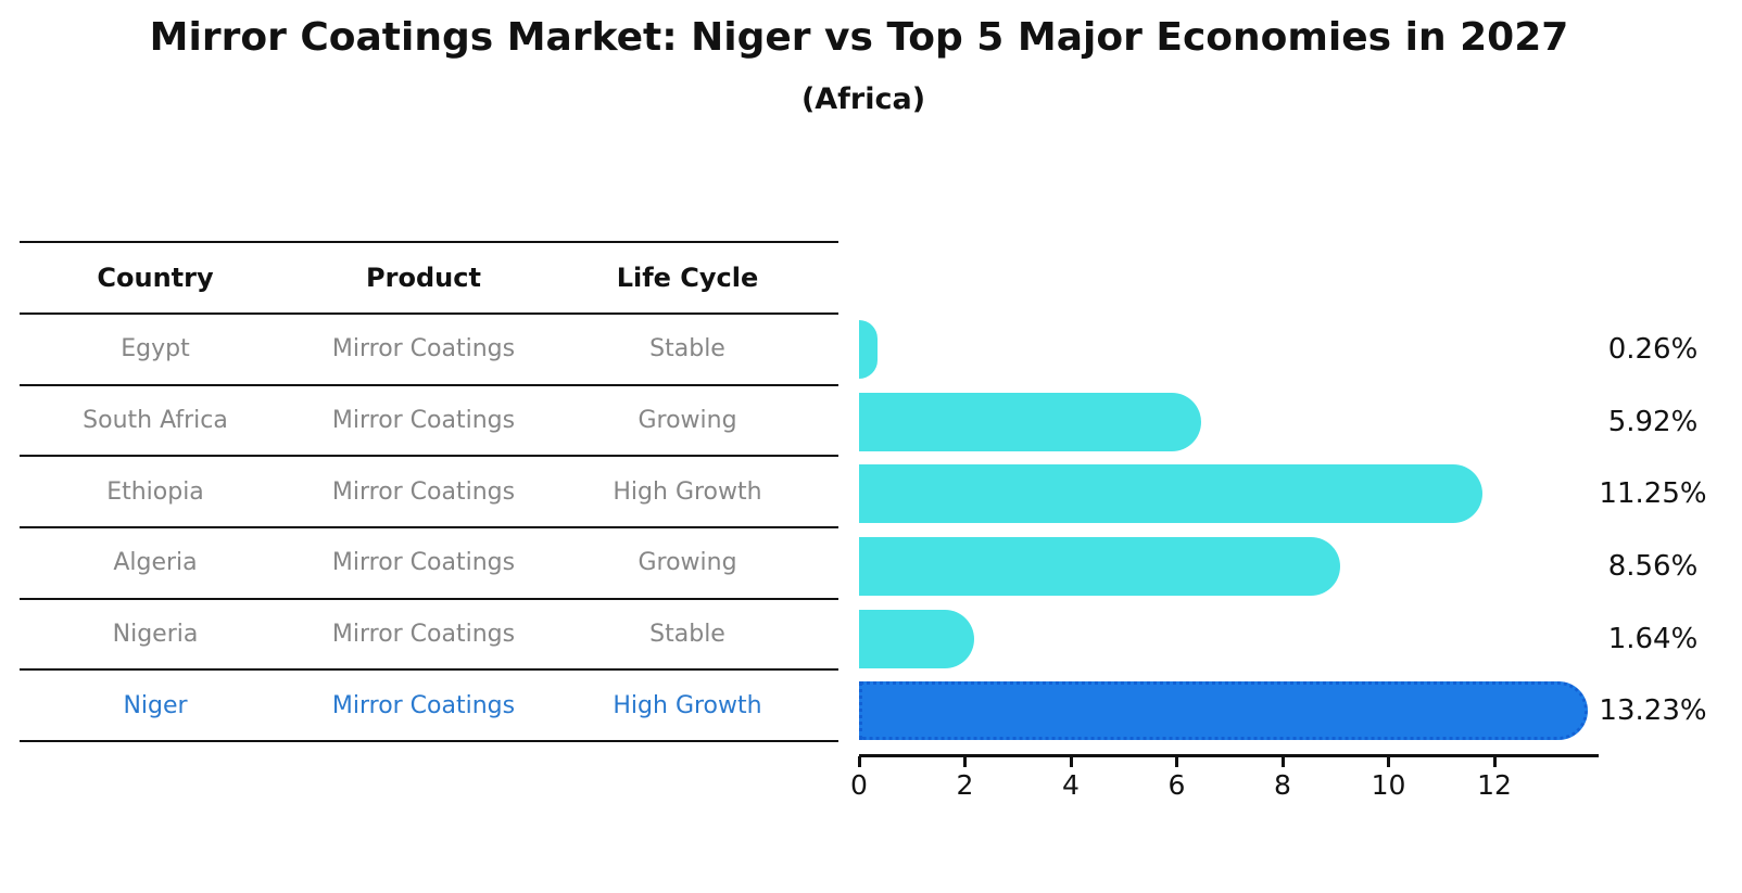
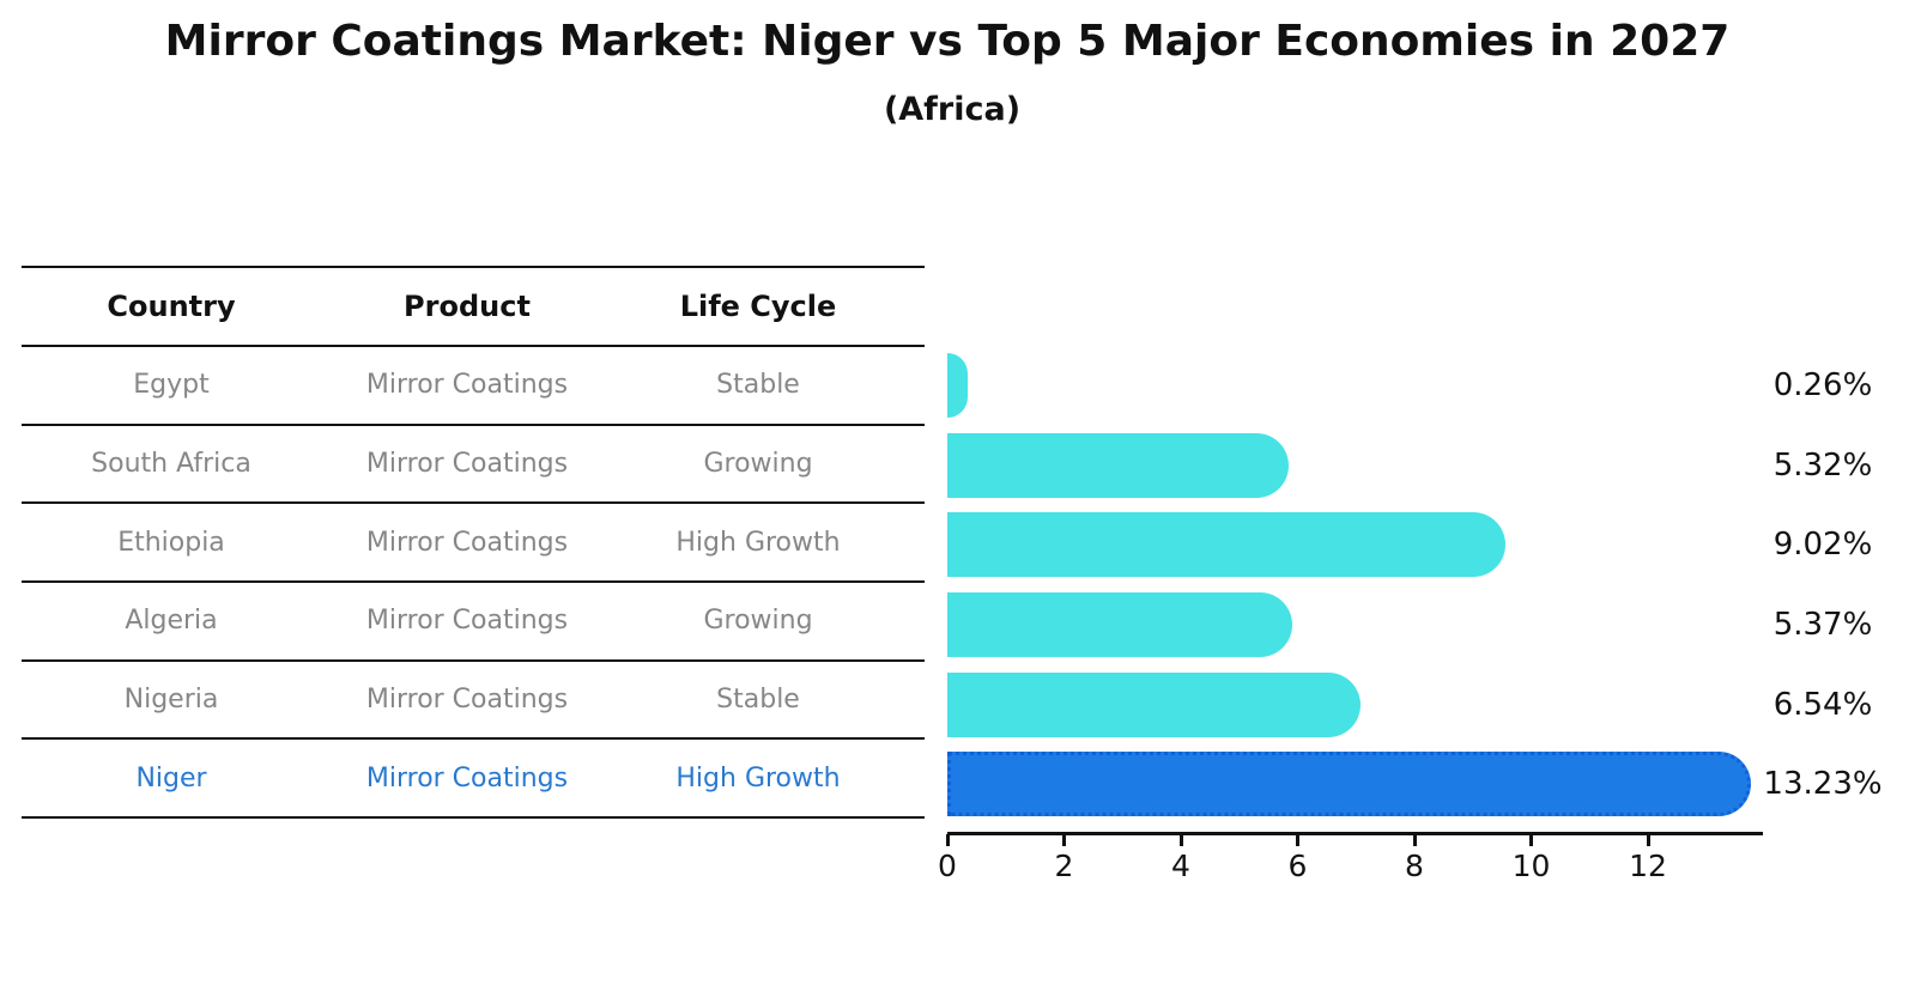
South Africa: 5.92% -> 5.32%
Ethiopia: 11.25% -> 9.02%
Algeria: 8.56% -> 5.37%
Nigeria: 1.64% -> 6.54%
